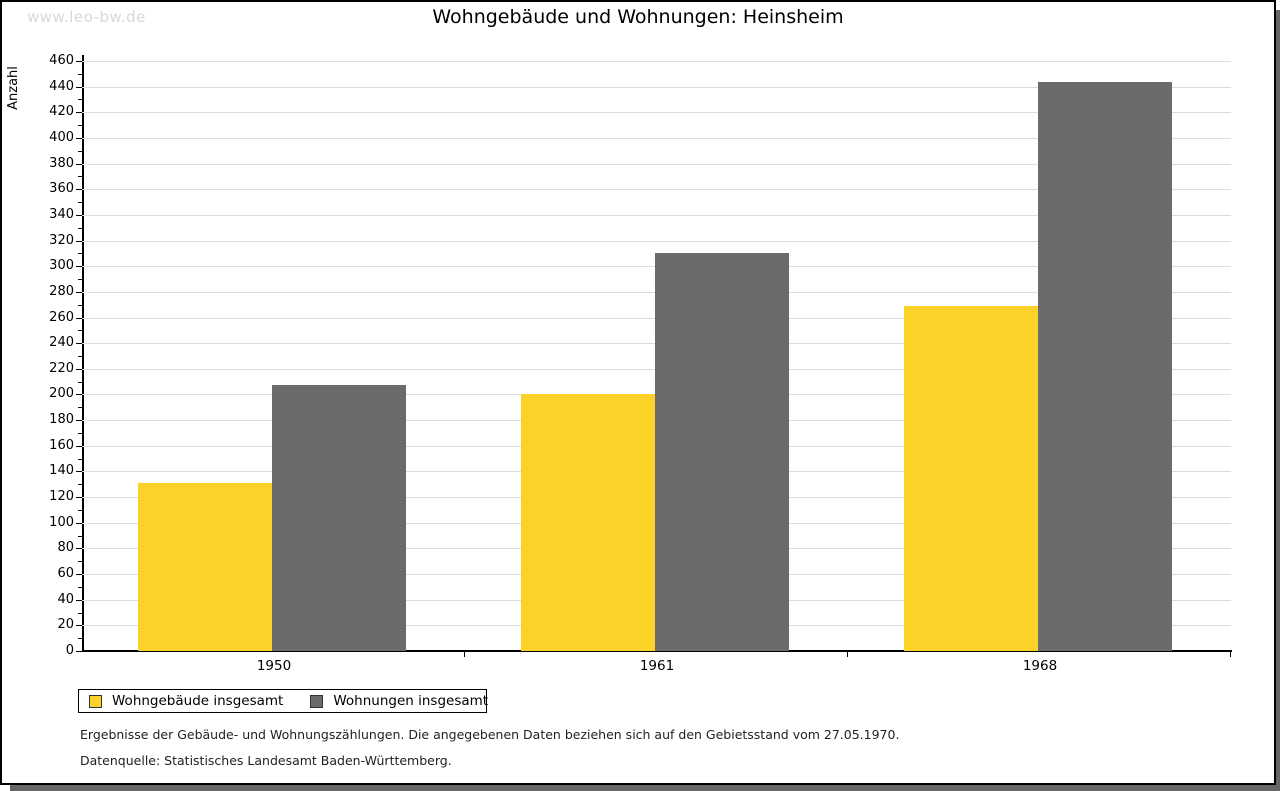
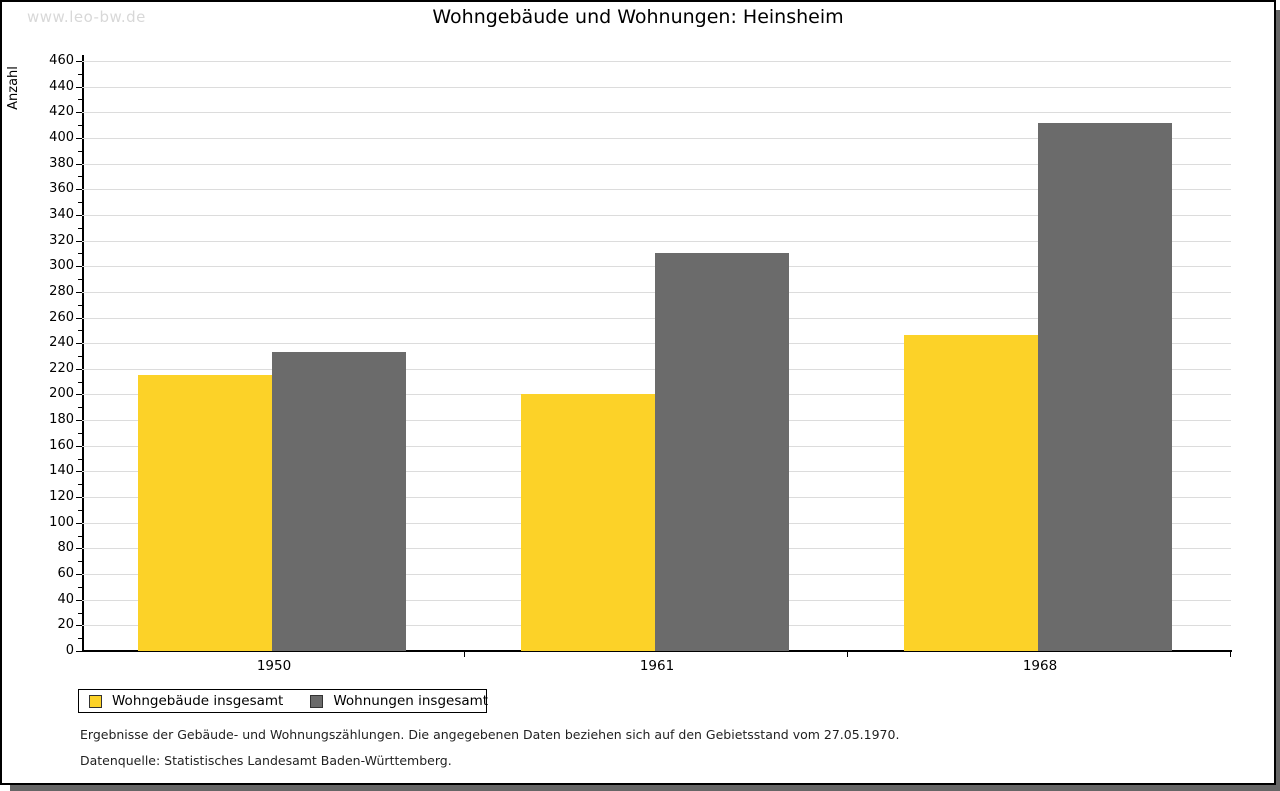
Wohngebäude insgesamt/1950: 131 -> 215
Wohnungen insgesamt/1950: 207 -> 233
Wohngebäude insgesamt/1968: 269 -> 246
Wohnungen insgesamt/1968: 444 -> 412
